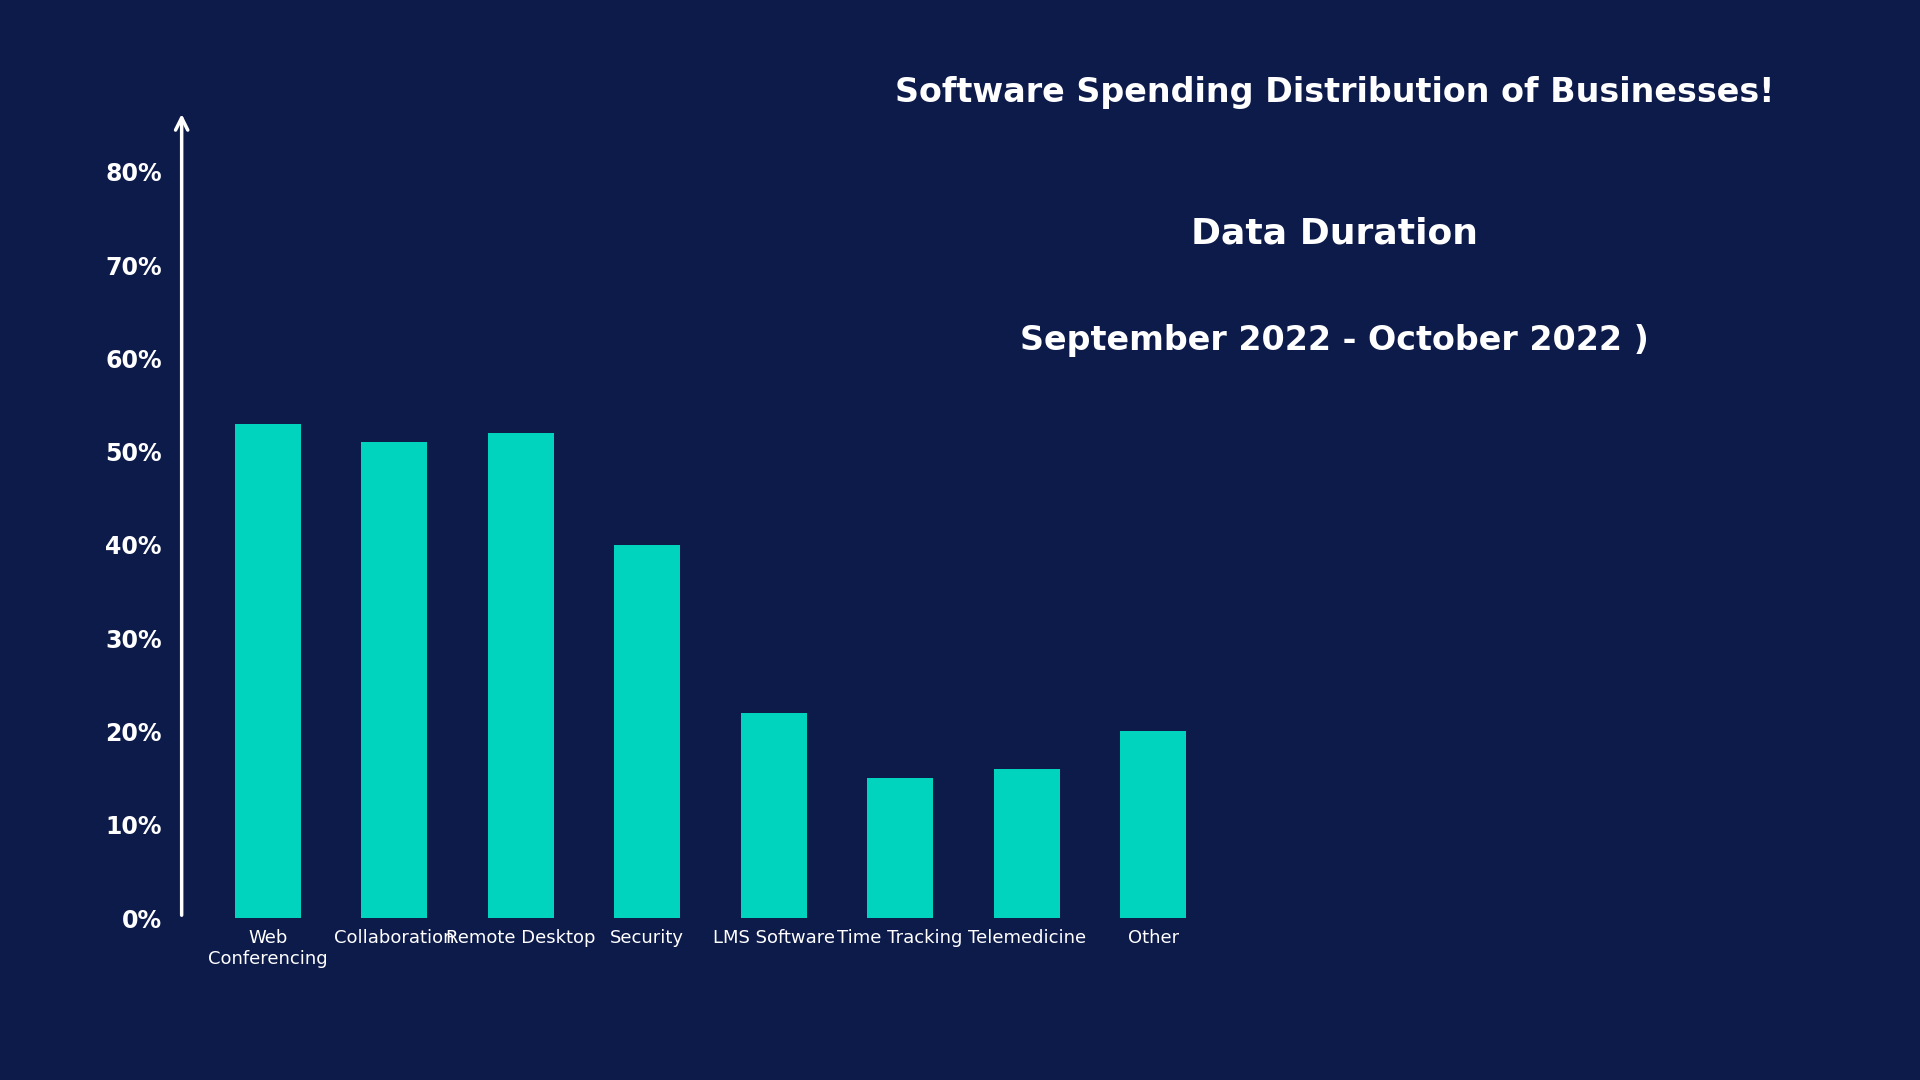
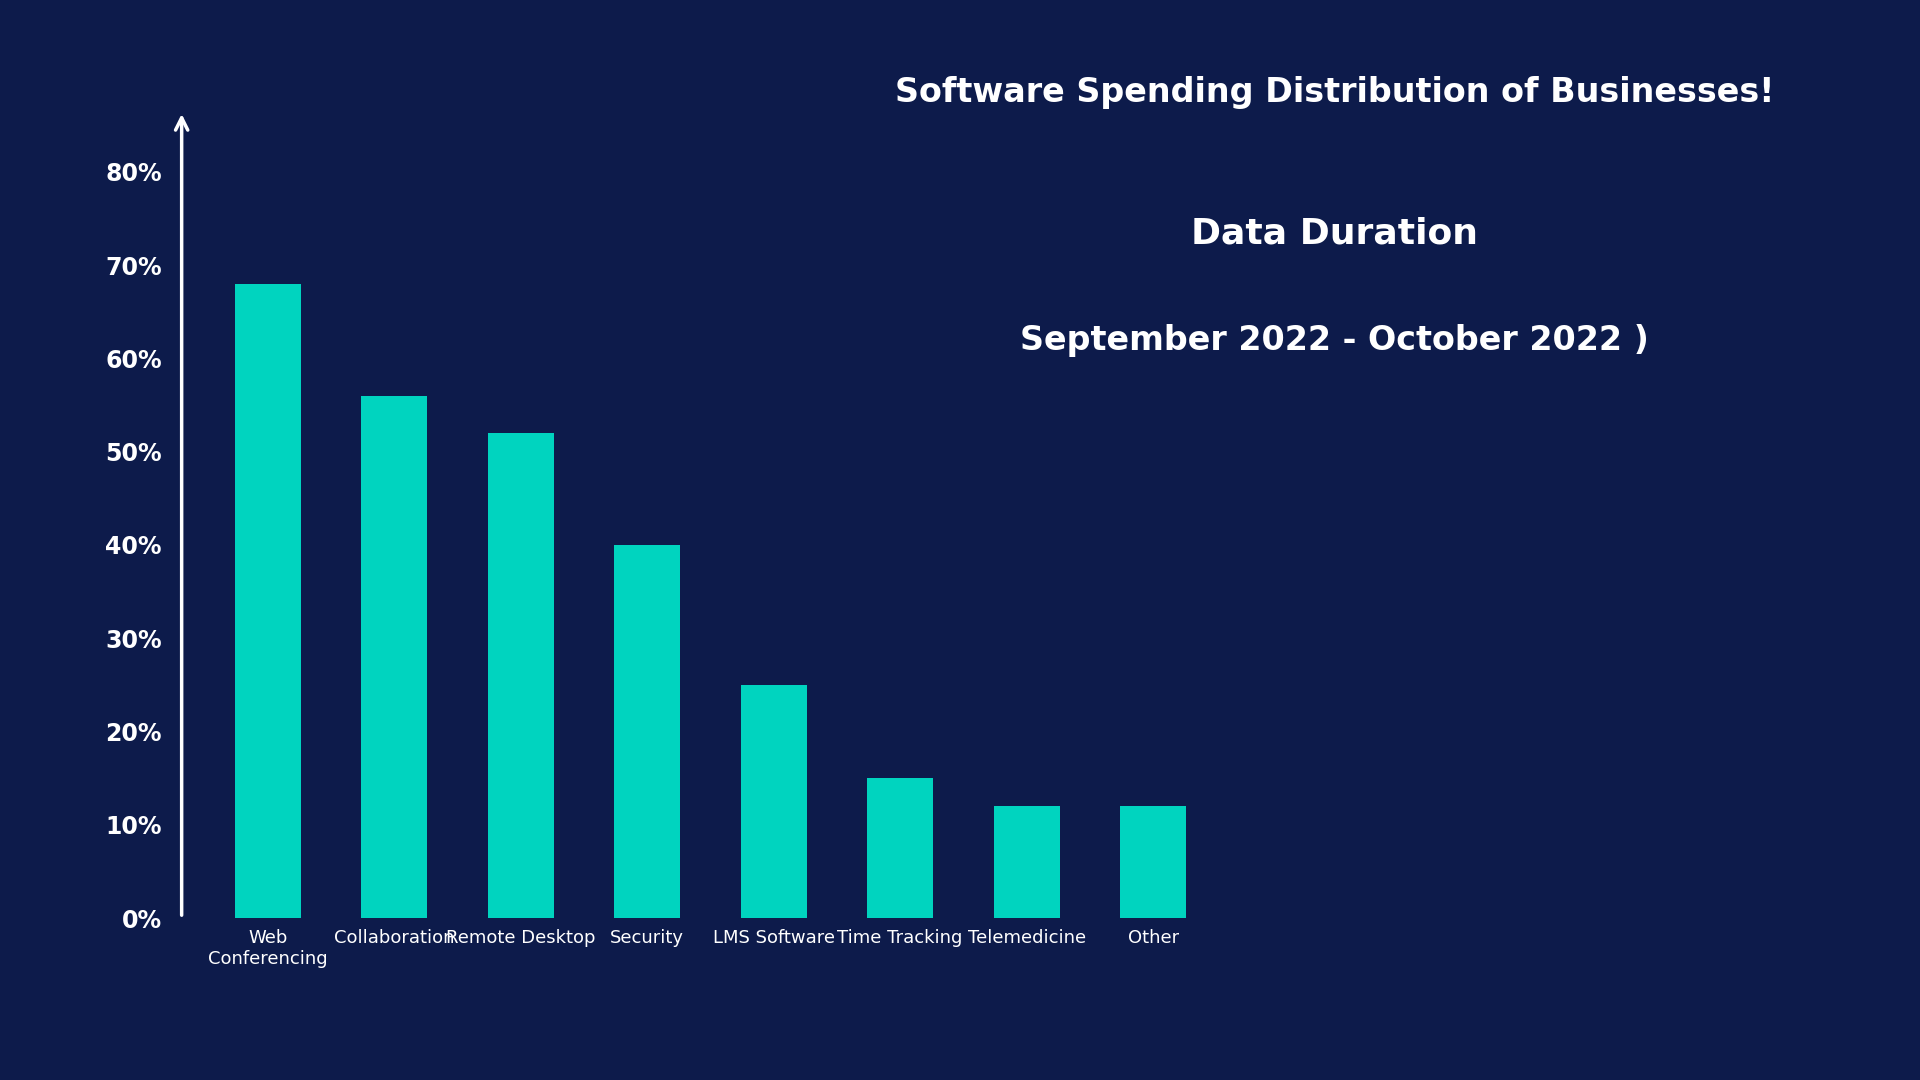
Web Conferencing: 53% -> 68%
Collaboration: 51% -> 56%
LMS Software: 22% -> 25%
Telemedicine: 16% -> 12%
Other: 20% -> 12%
